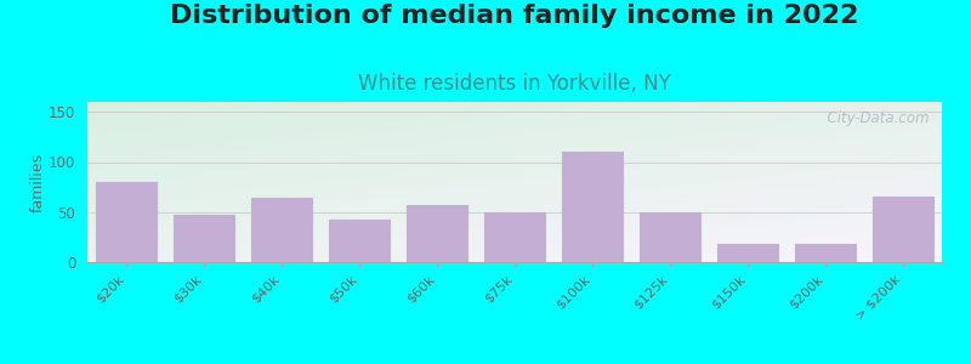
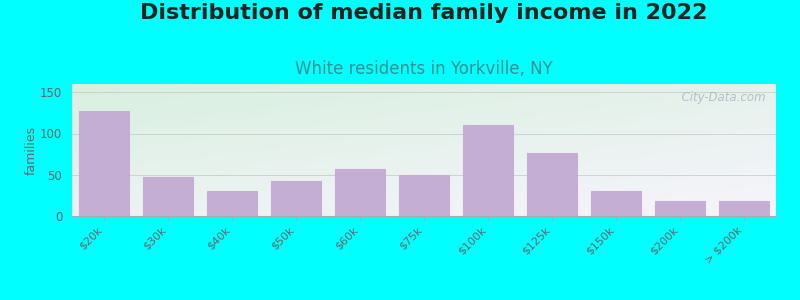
$20k: 80 -> 127
$40k: 64 -> 30
$125k: 50 -> 76
$150k: 18 -> 30
> $200k: 66 -> 18
